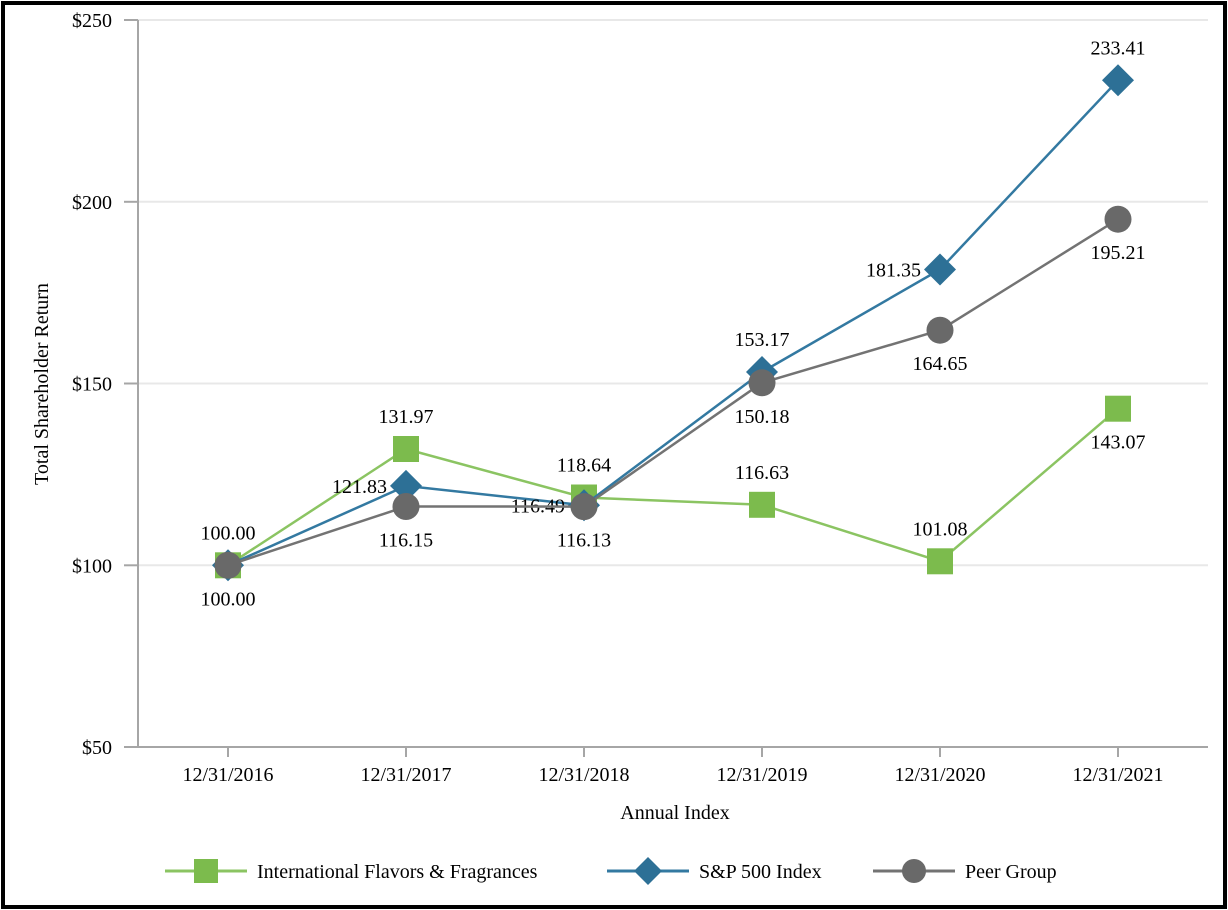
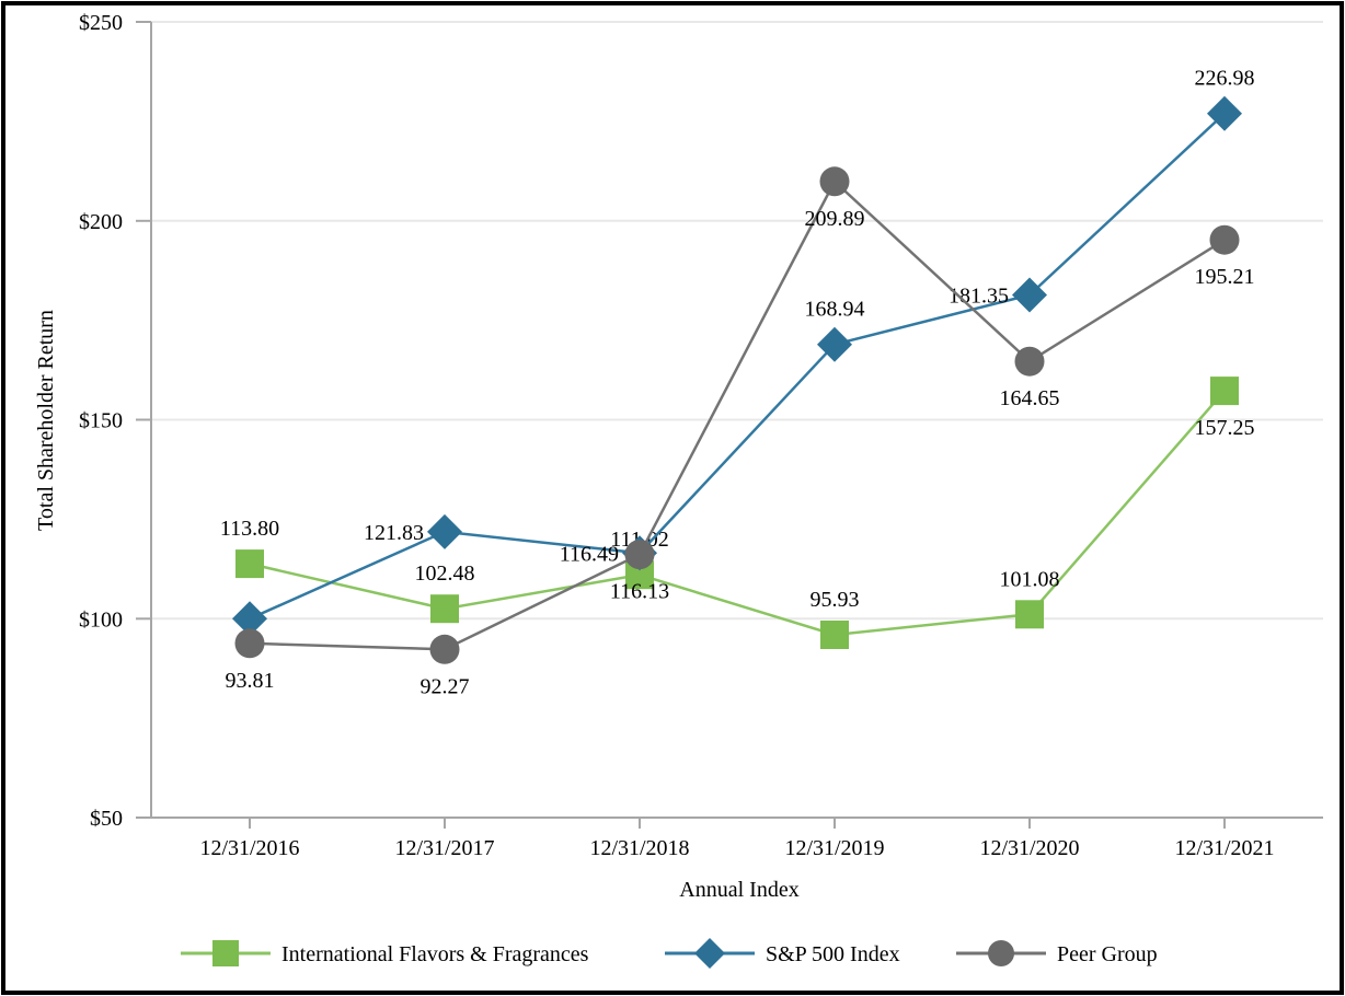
International Flavors & Fragrances/12/31/2016: 100.00 -> 113.80
Peer Group/12/31/2016: 100.00 -> 93.81
International Flavors & Fragrances/12/31/2017: 131.97 -> 102.48
Peer Group/12/31/2017: 116.15 -> 92.27
International Flavors & Fragrances/12/31/2018: 118.64 -> 111.02
International Flavors & Fragrances/12/31/2019: 116.63 -> 95.93
S&P 500 Index/12/31/2019: 153.17 -> 168.94
Peer Group/12/31/2019: 150.18 -> 209.89
International Flavors & Fragrances/12/31/2021: 143.07 -> 157.25
S&P 500 Index/12/31/2021: 233.41 -> 226.98
